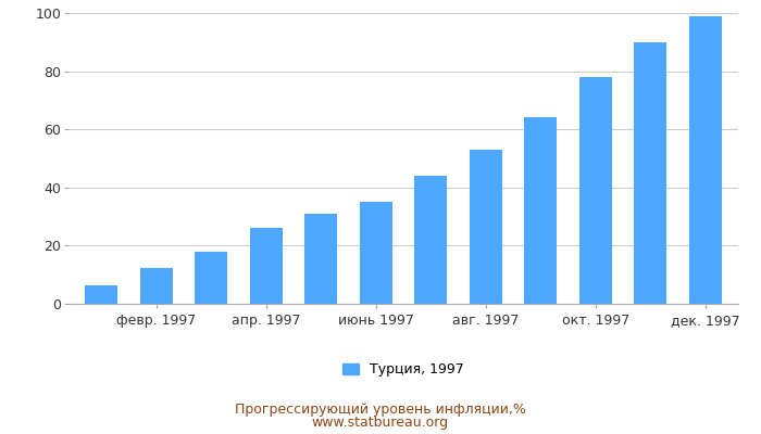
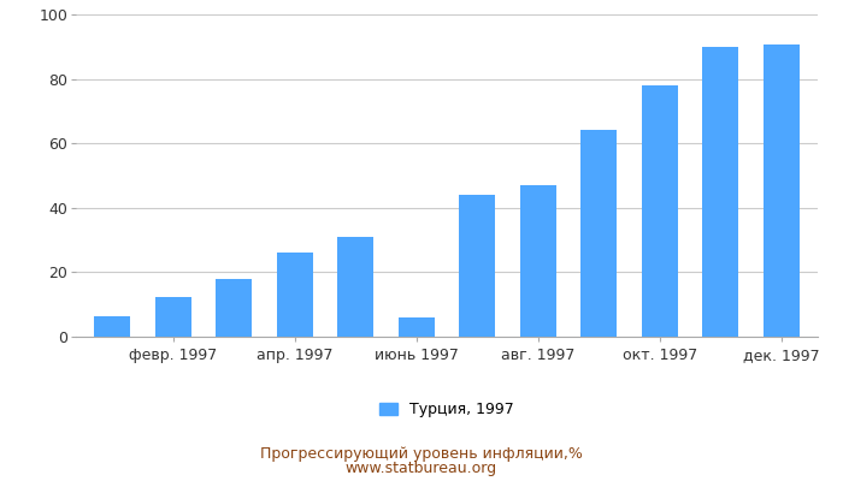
июнь 1997: 35.0 -> 6.0
авг. 1997: 53.0 -> 47.0
дек. 1997: 99.0 -> 90.5
